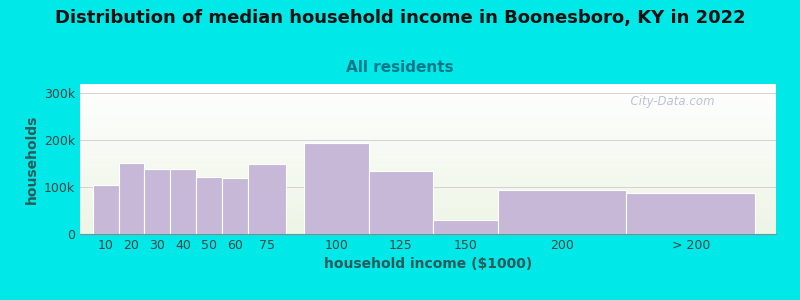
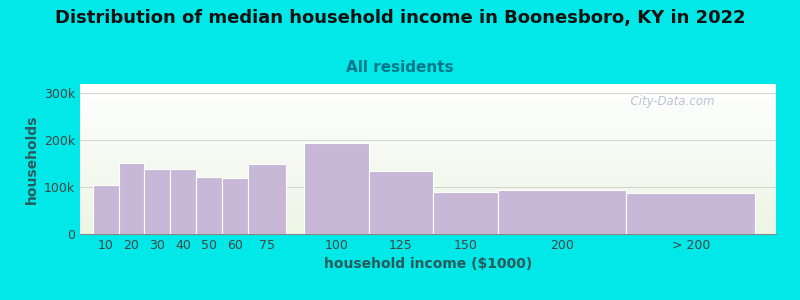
150: 30k -> 90k
